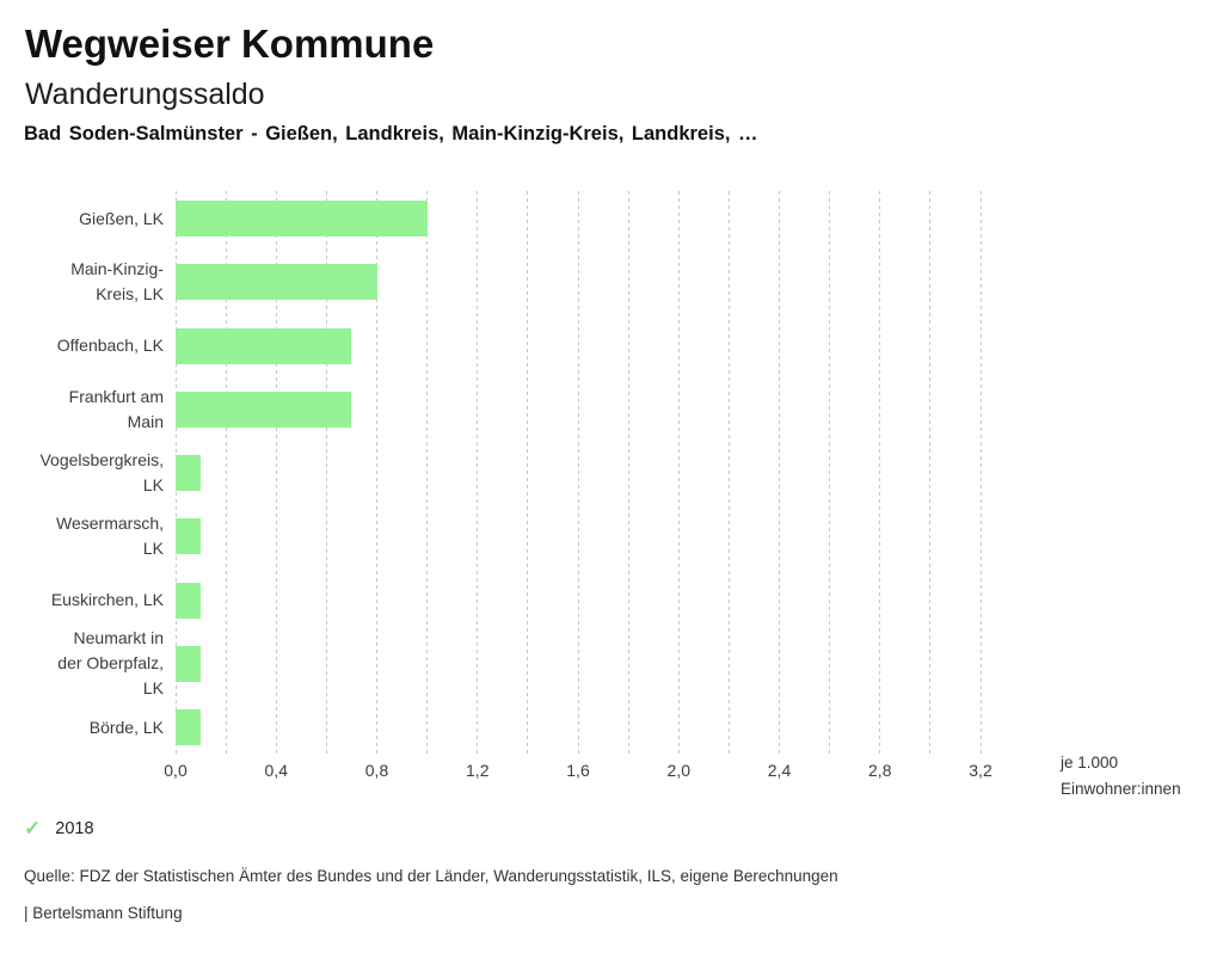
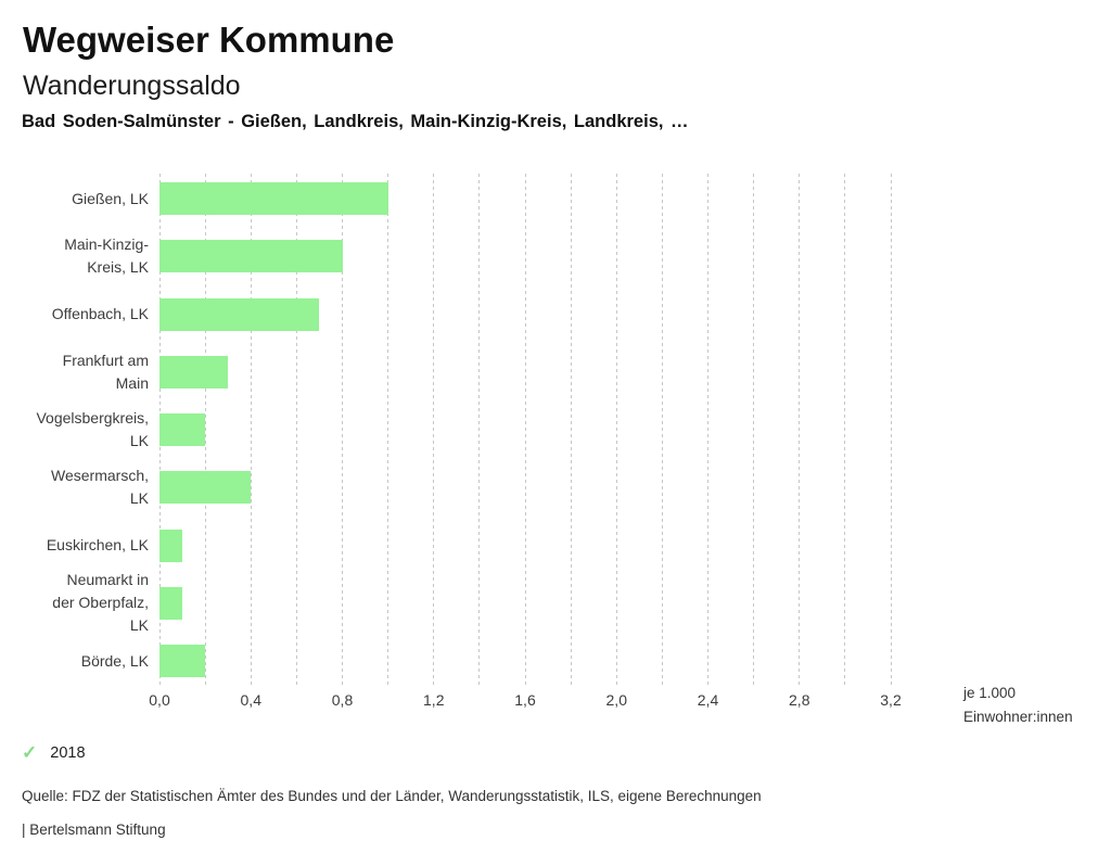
Frankfurt am Main: 0,7 -> 0,3
Vogelsbergkreis, LK: 0,1 -> 0,2
Wesermarsch, LK: 0,1 -> 0,4
Börde, LK: 0,1 -> 0,2
